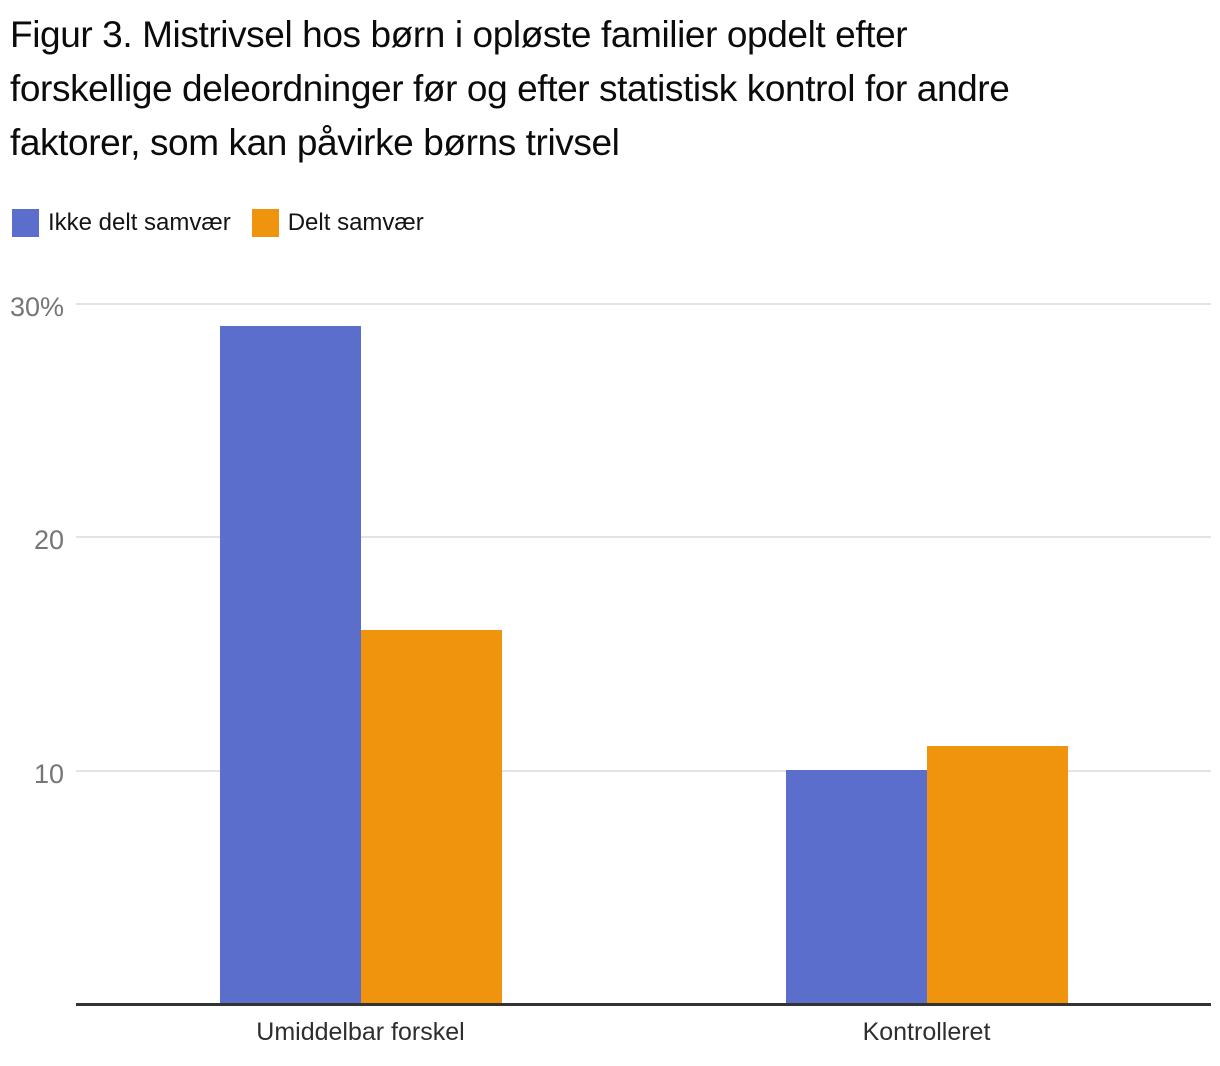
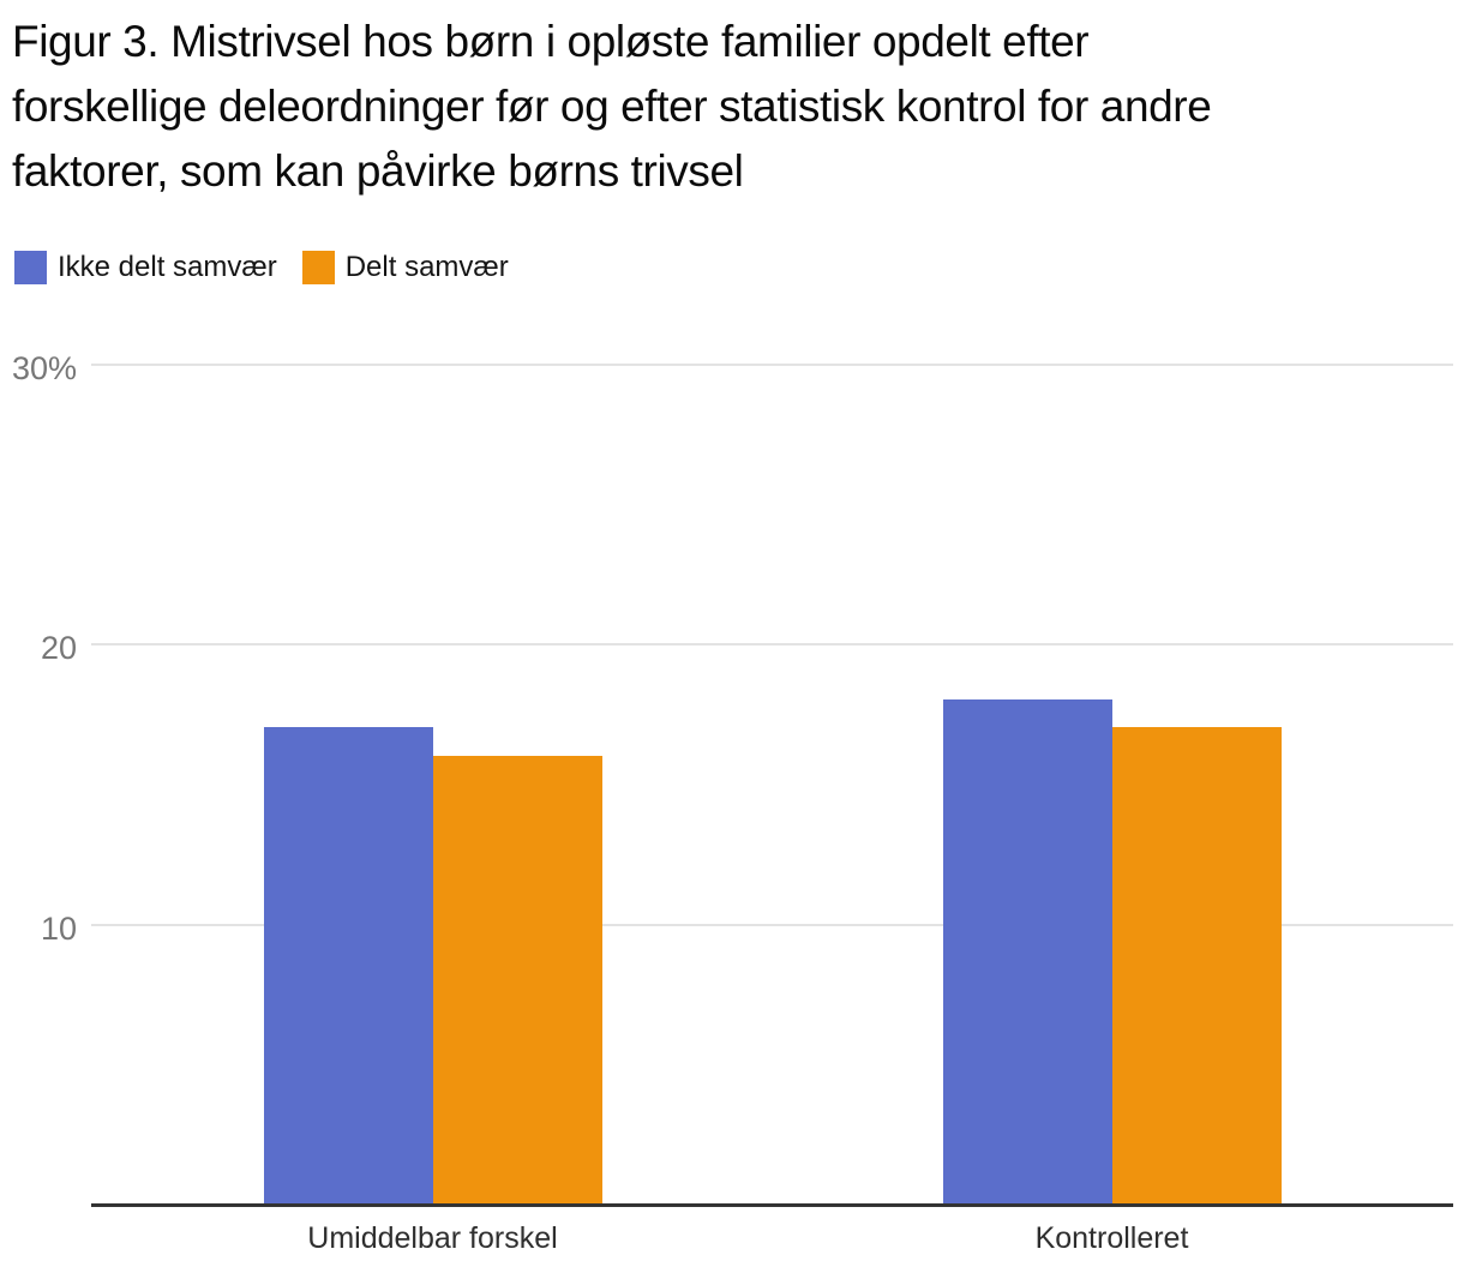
Ikke delt samvær/Umiddelbar forskel: 29% -> 17%
Ikke delt samvær/Kontrolleret: 10% -> 18%
Delt samvær/Kontrolleret: 11% -> 17%
